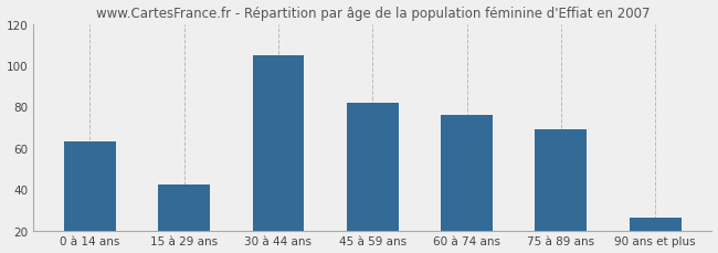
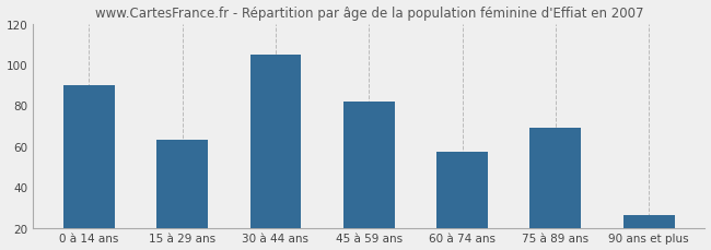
0 à 14 ans: 63 -> 90
15 à 29 ans: 42 -> 63
60 à 74 ans: 76 -> 57
